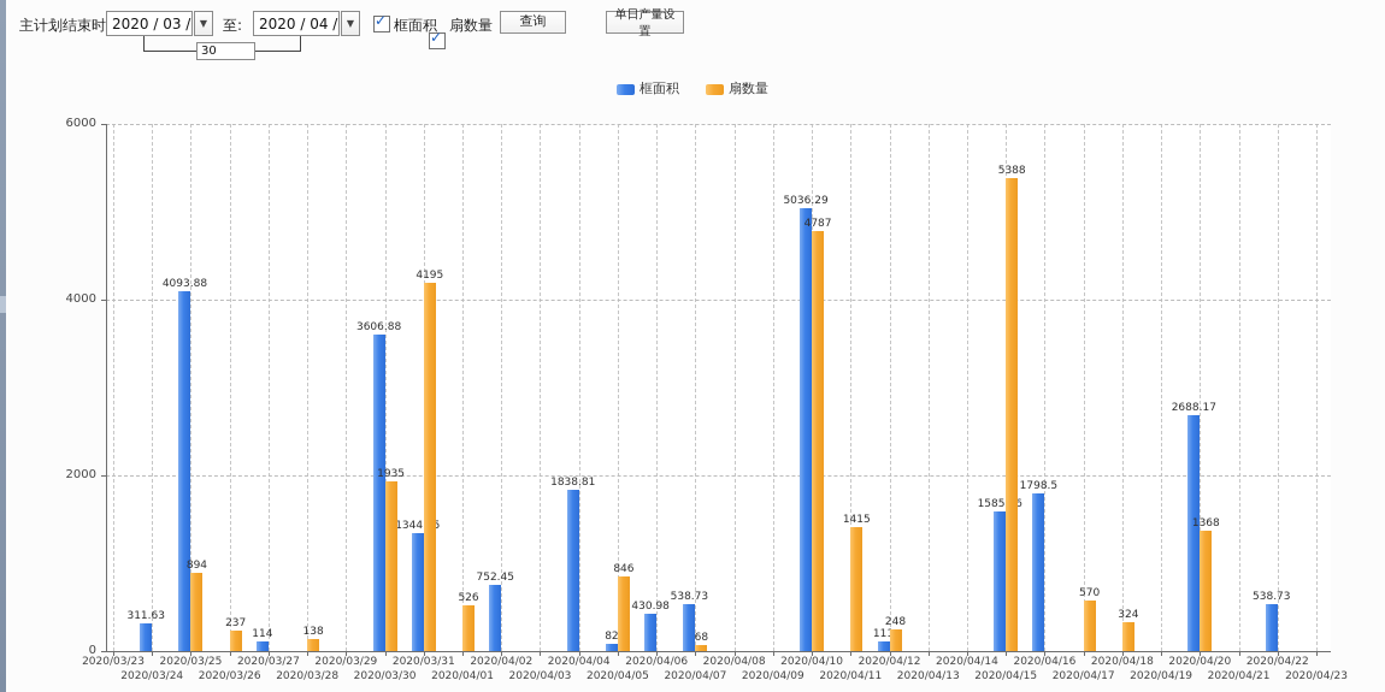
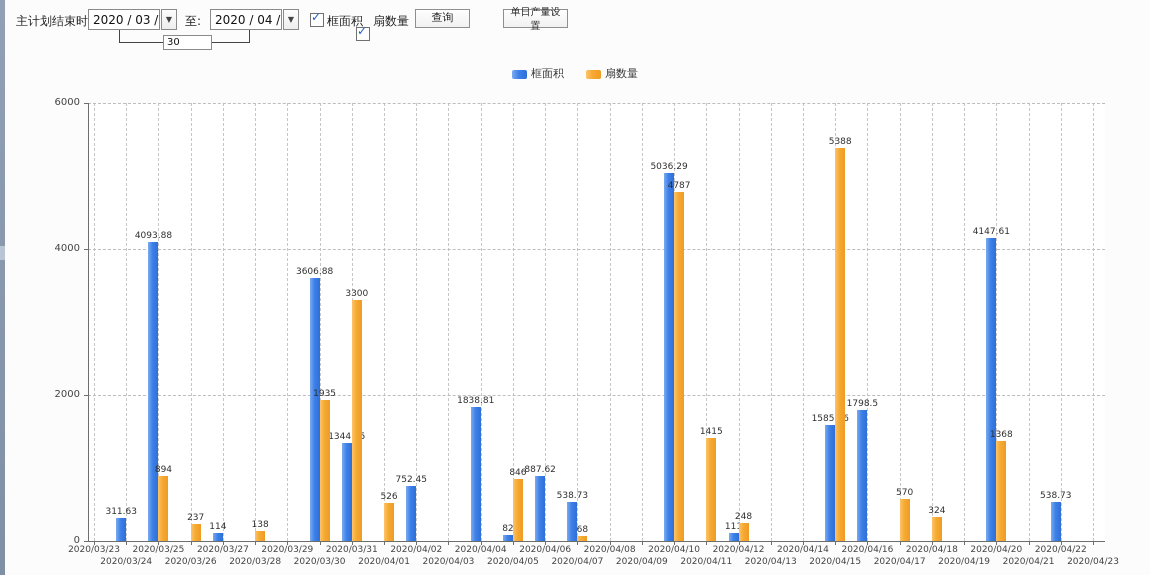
扇数量/2020/03/31: 4195 -> 3300
框面积/2020/04/06: 430.98 -> 887.62
框面积/2020/04/20: 2688.17 -> 4147.61
